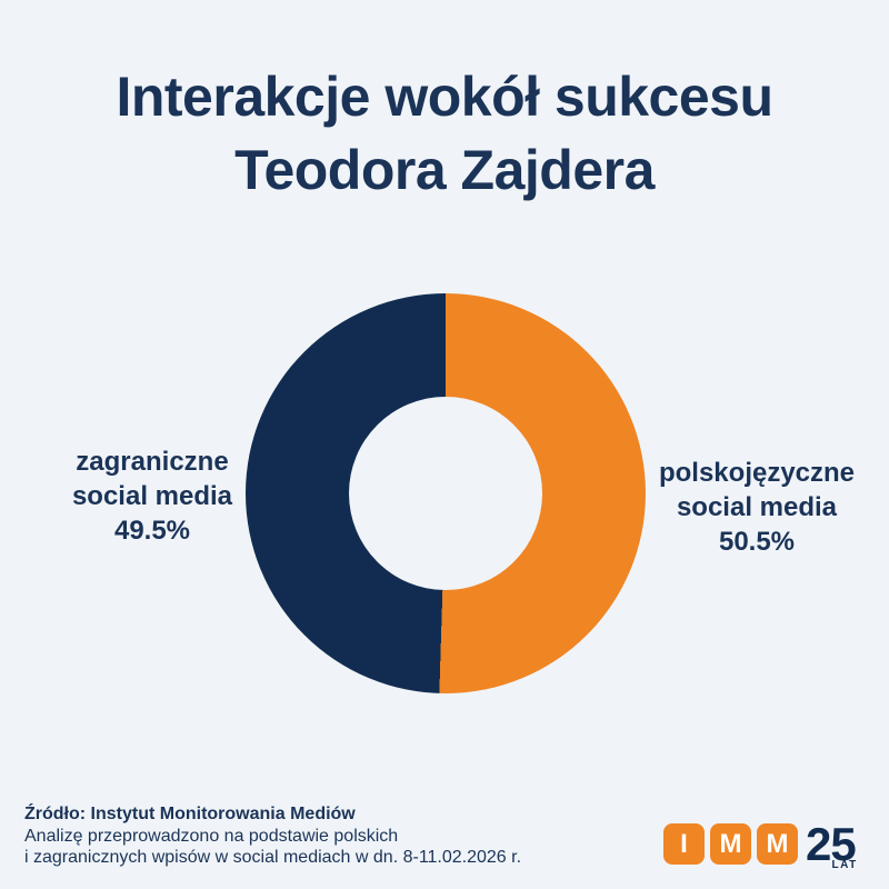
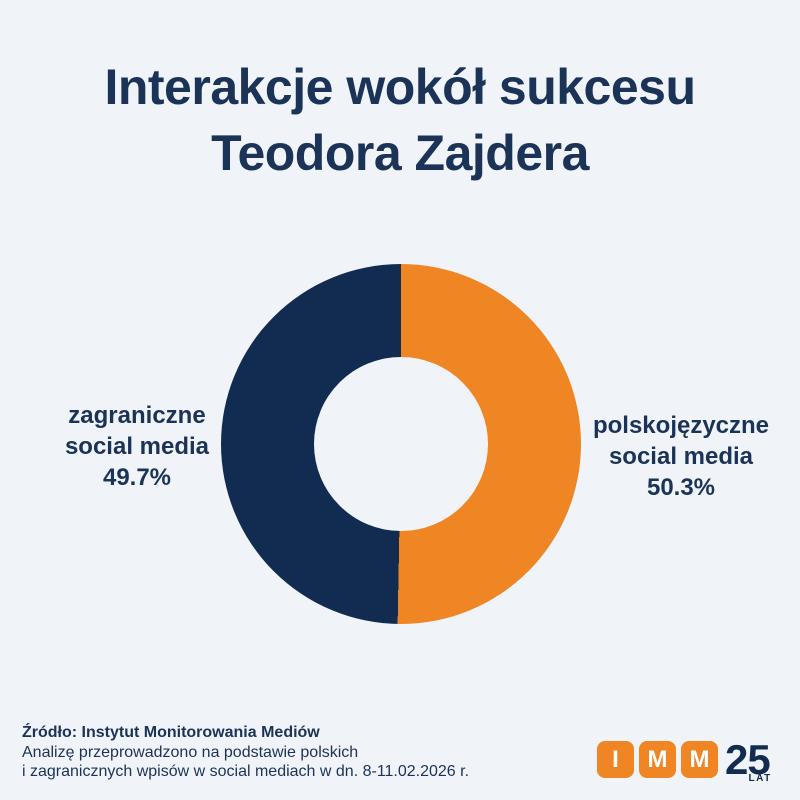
polskojęzyczne social media: 50.5% -> 50.3%
zagraniczne social media: 49.5% -> 49.7%
